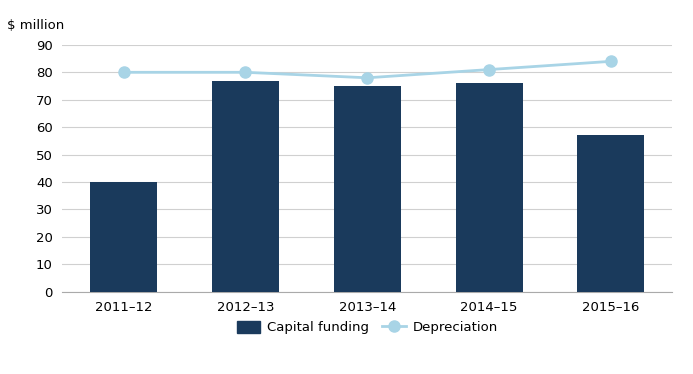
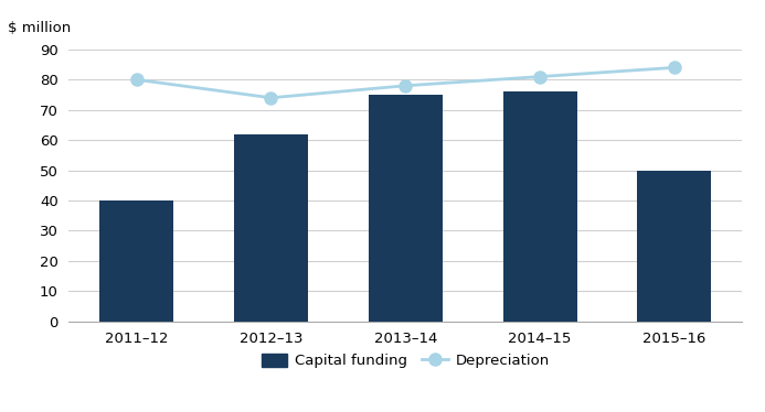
Capital funding/2012–13: 77 -> 62
Depreciation/2012–13: 80 -> 74
Capital funding/2015–16: 57 -> 50
